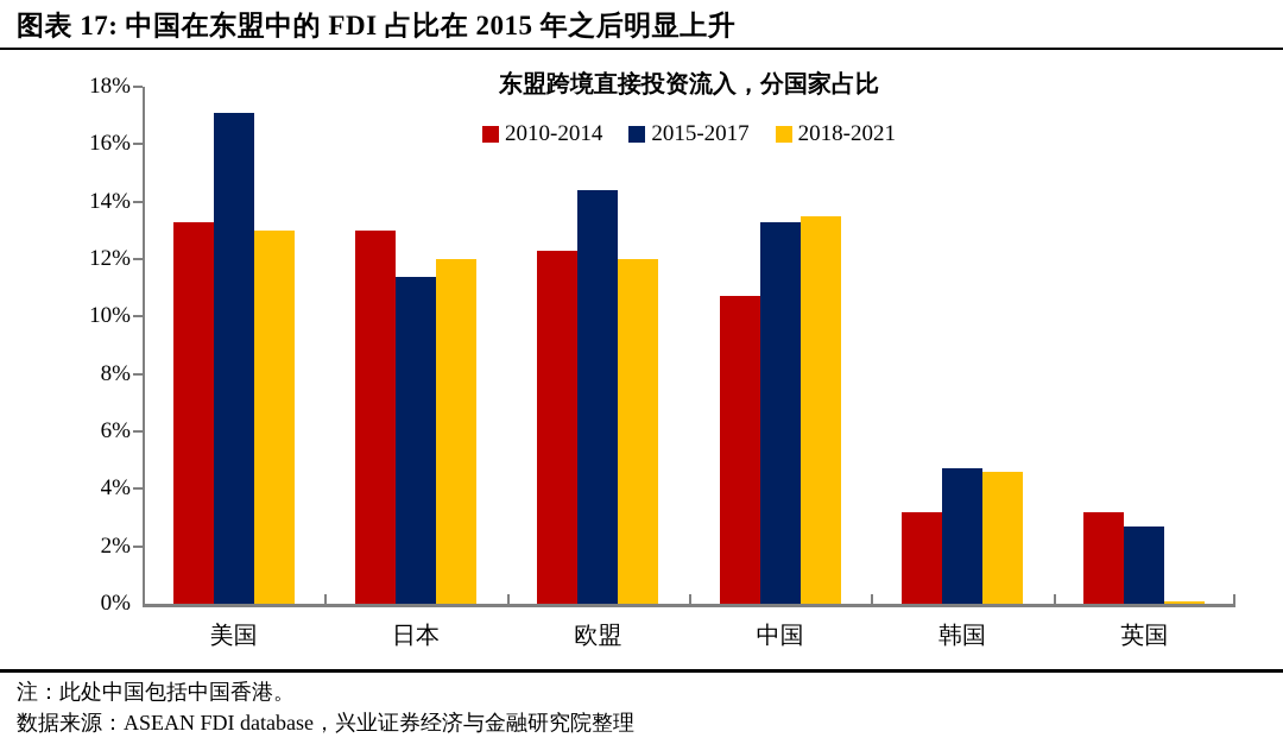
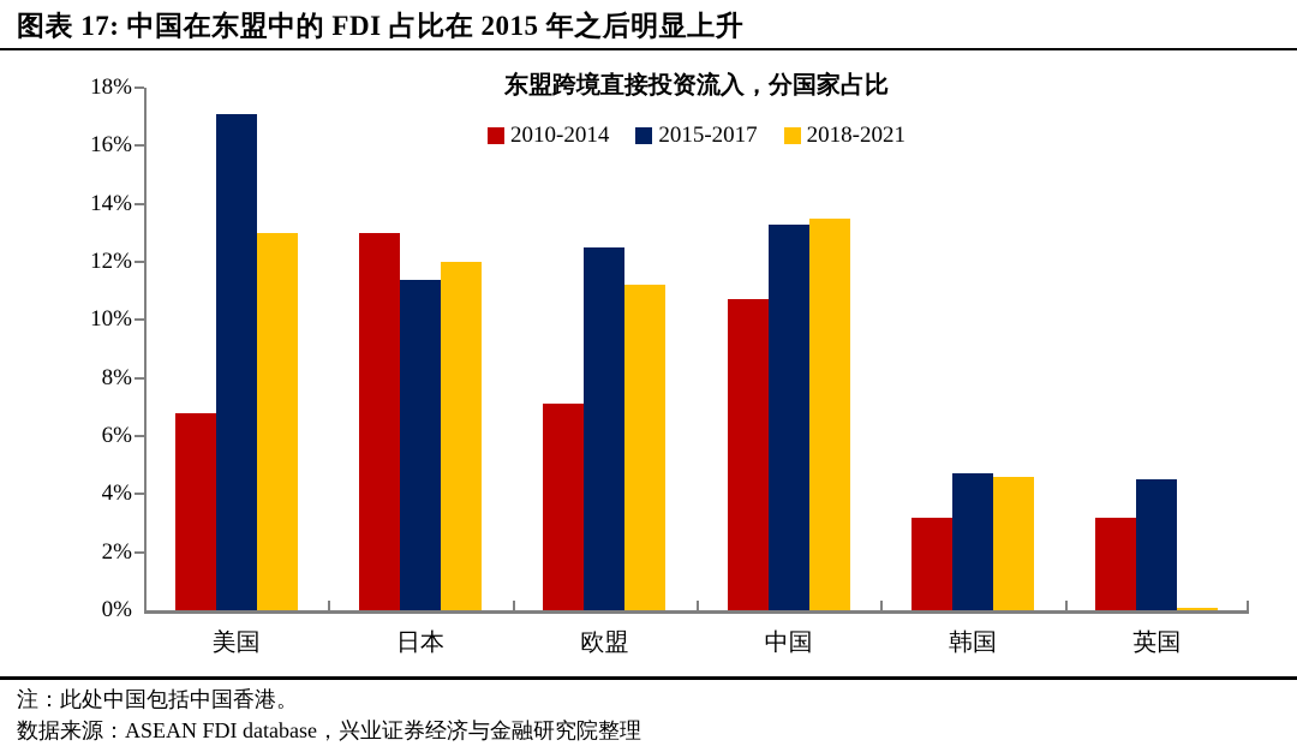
2010-2014/美国: 13.3% -> 6.8%
2010-2014/欧盟: 12.3% -> 7.1%
2015-2017/欧盟: 14.4% -> 12.5%
2018-2021/欧盟: 12.0% -> 11.2%
2015-2017/英国: 2.7% -> 4.5%
